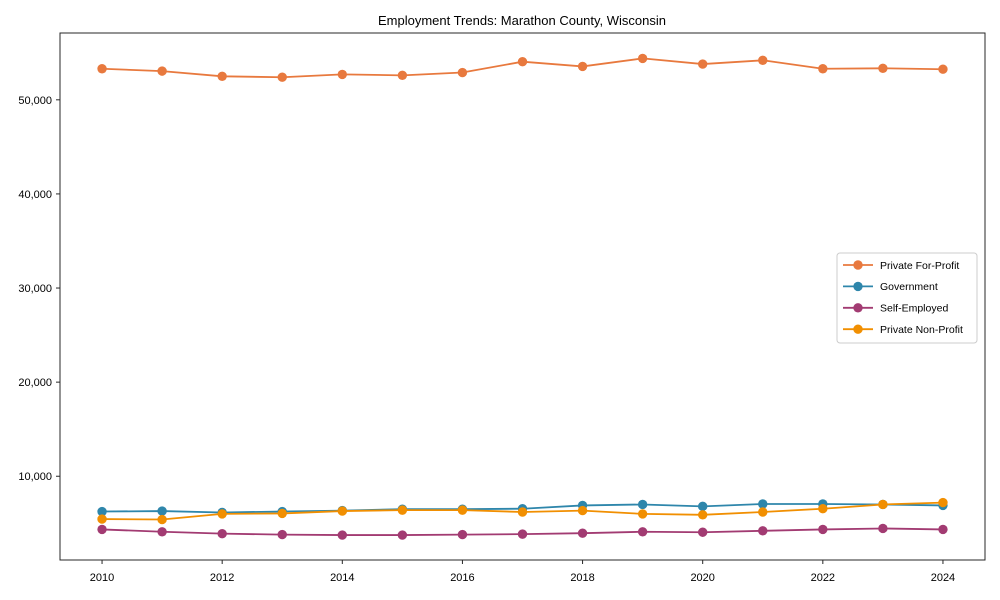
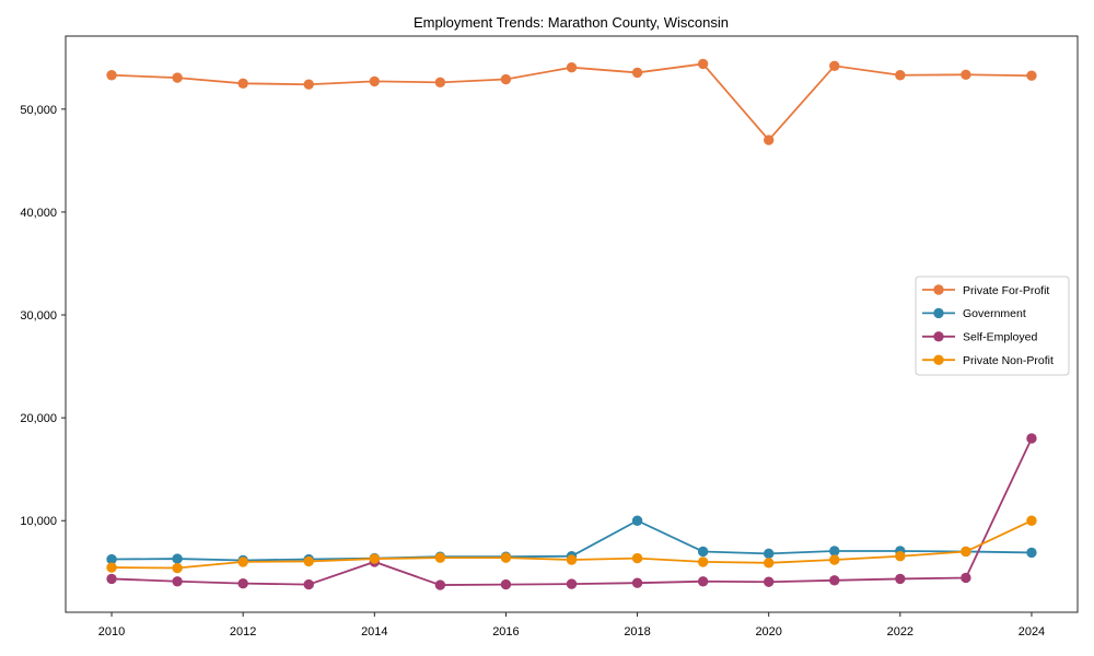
Self-Employed/2014: 4000 -> 6000
Government/2018: 7000 -> 10000
Private For-Profit/2020: 54000 -> 47000
Self-Employed/2024: 4000 -> 18000
Private Non-Profit/2024: 7000 -> 10000
